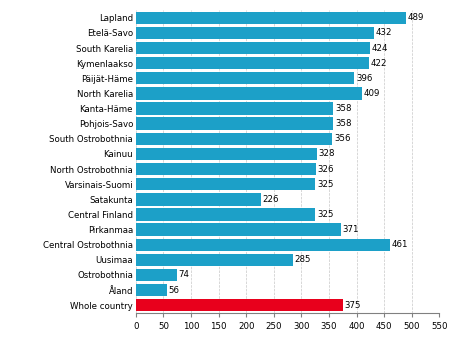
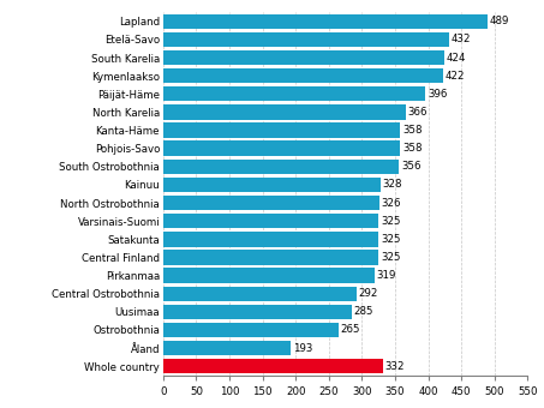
North Karelia: 409 -> 366
Satakunta: 226 -> 325
Pirkanmaa: 371 -> 319
Central Ostrobothnia: 461 -> 292
Ostrobothnia: 74 -> 265
Åland: 56 -> 193
Whole country: 375 -> 332
